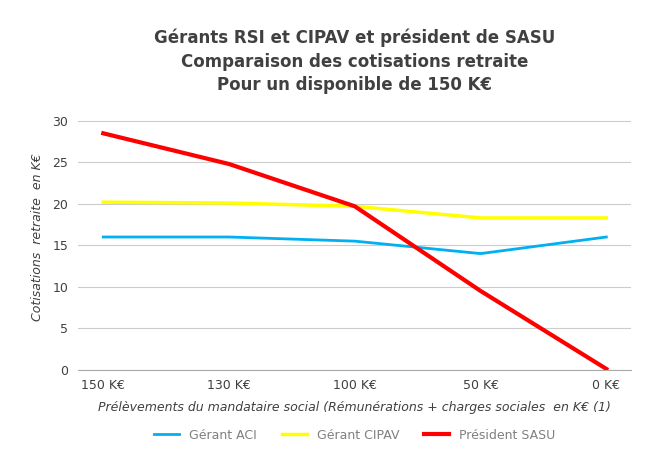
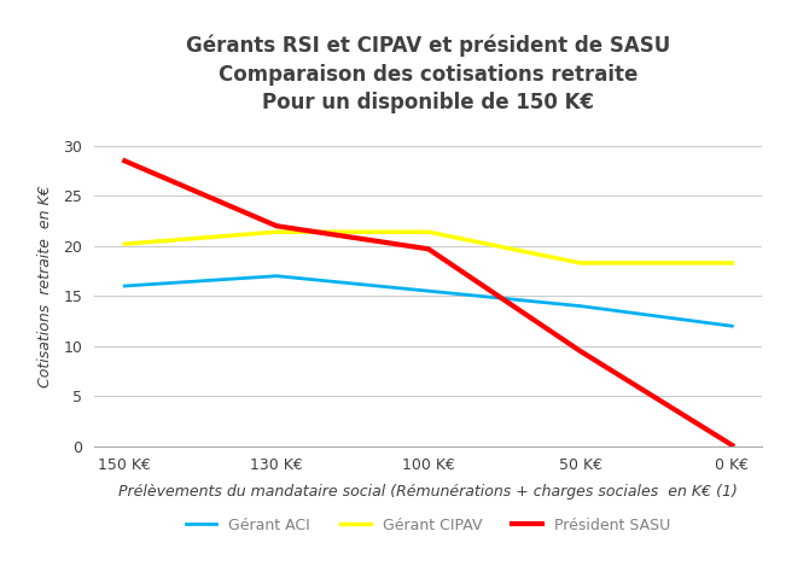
Gérant ACI/130 K€: 16.0 -> 17.0
Gérant CIPAV/130 K€: 20.1 -> 21.4
Président SASU/130 K€: 24.8 -> 22.0
Gérant CIPAV/100 K€: 19.7 -> 21.4
Gérant ACI/0 K€: 16.0 -> 12.0
